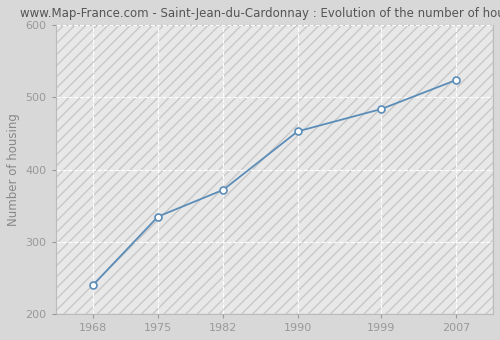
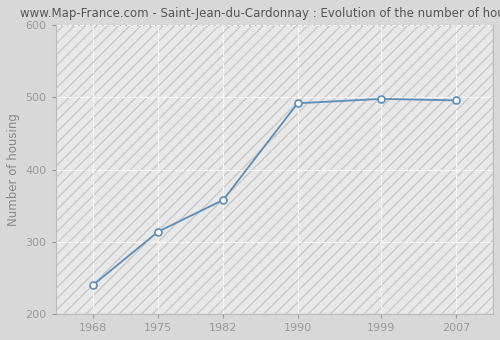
1975: 335 -> 314
1982: 372 -> 358
1990: 453 -> 492
1999: 484 -> 498
2007: 524 -> 496
